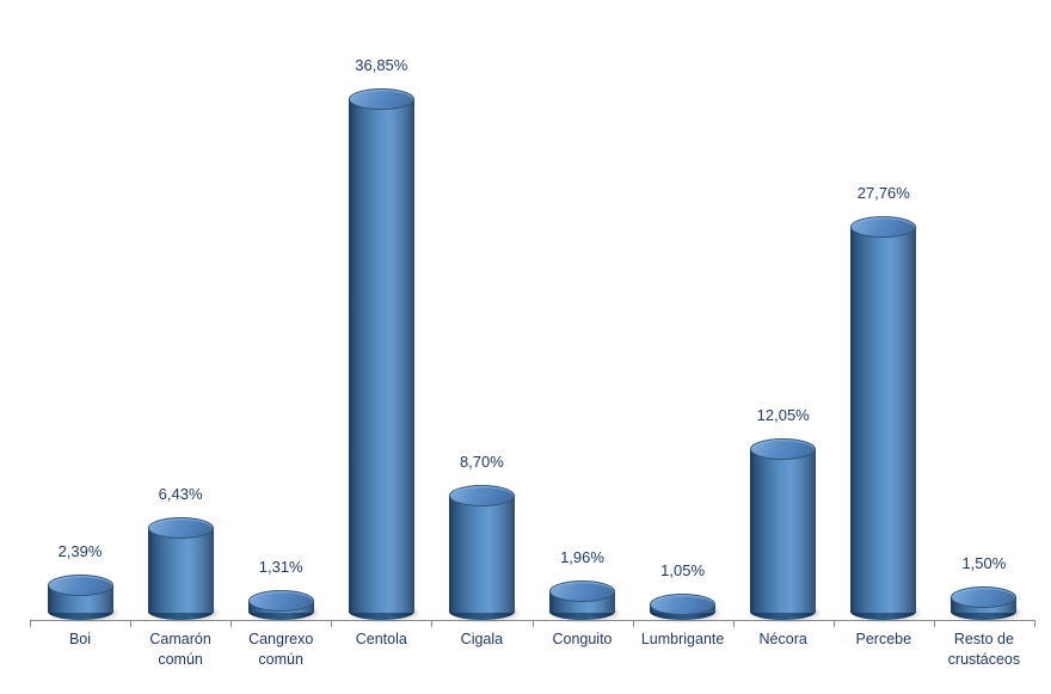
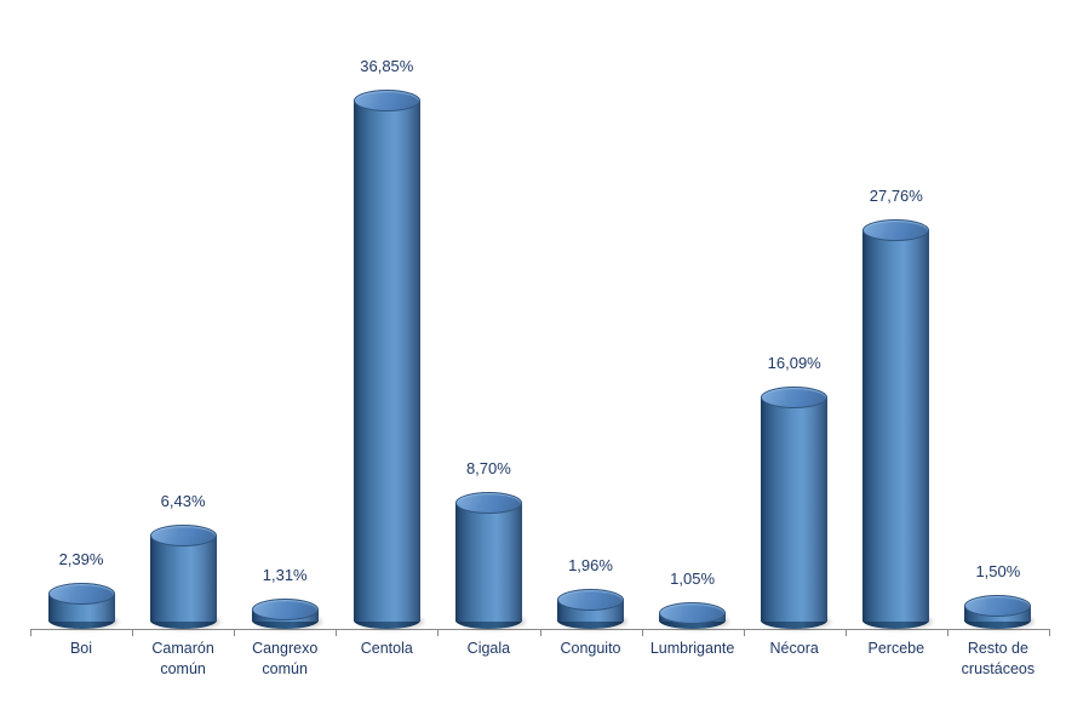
Nécora: 12,05% -> 16,09%
